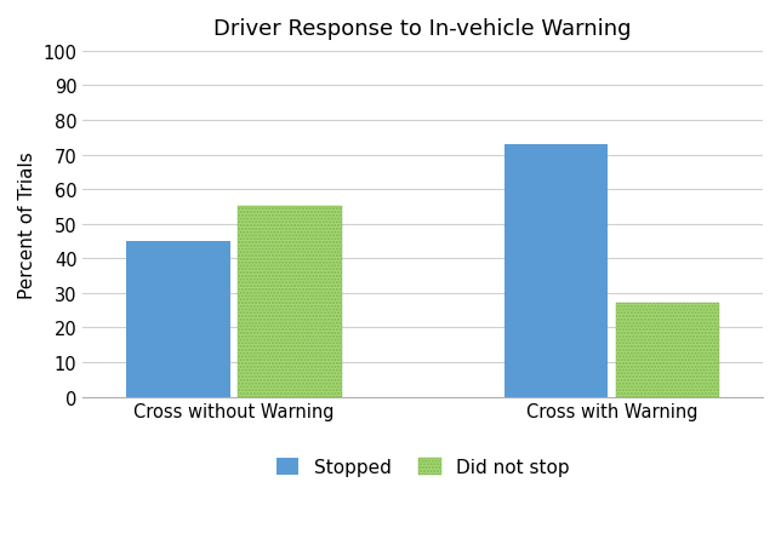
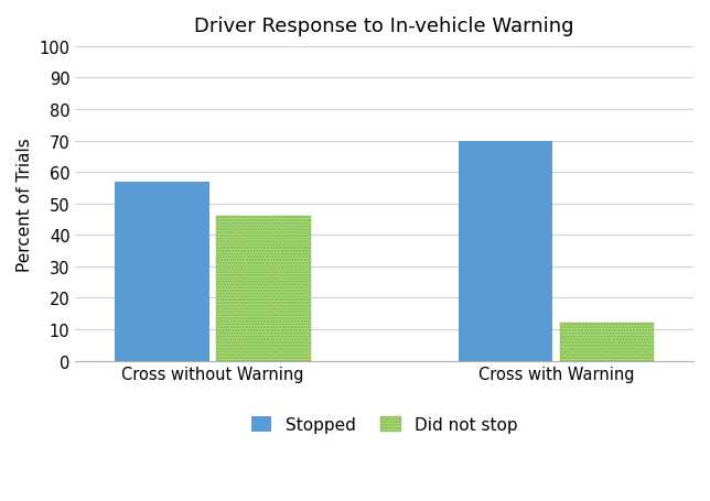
Stopped/Cross without Warning: 45 -> 57
Did not stop/Cross without Warning: 55 -> 46
Stopped/Cross with Warning: 73 -> 70
Did not stop/Cross with Warning: 27 -> 12
